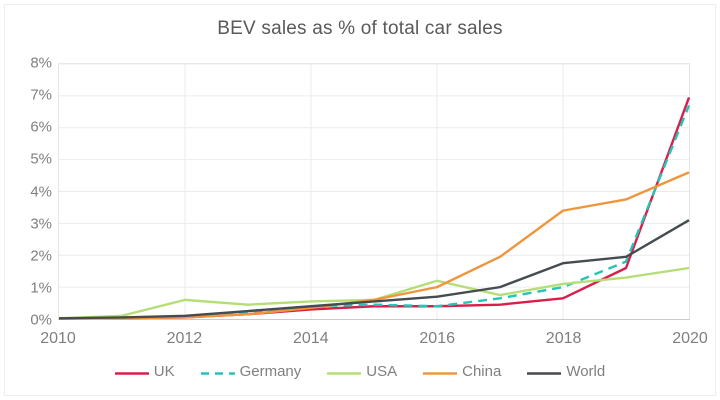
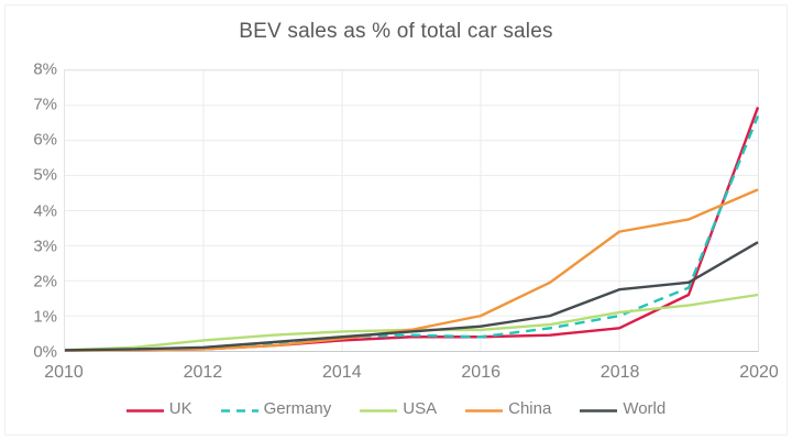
USA/2012: 0.6% -> 0.3%
USA/2016: 1.2% -> 0.6%
